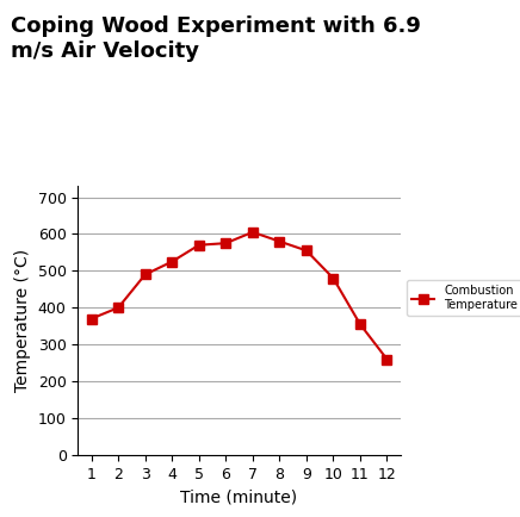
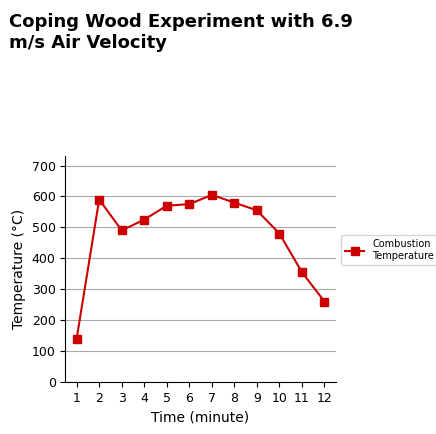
1: 370 -> 140
2: 400 -> 590
